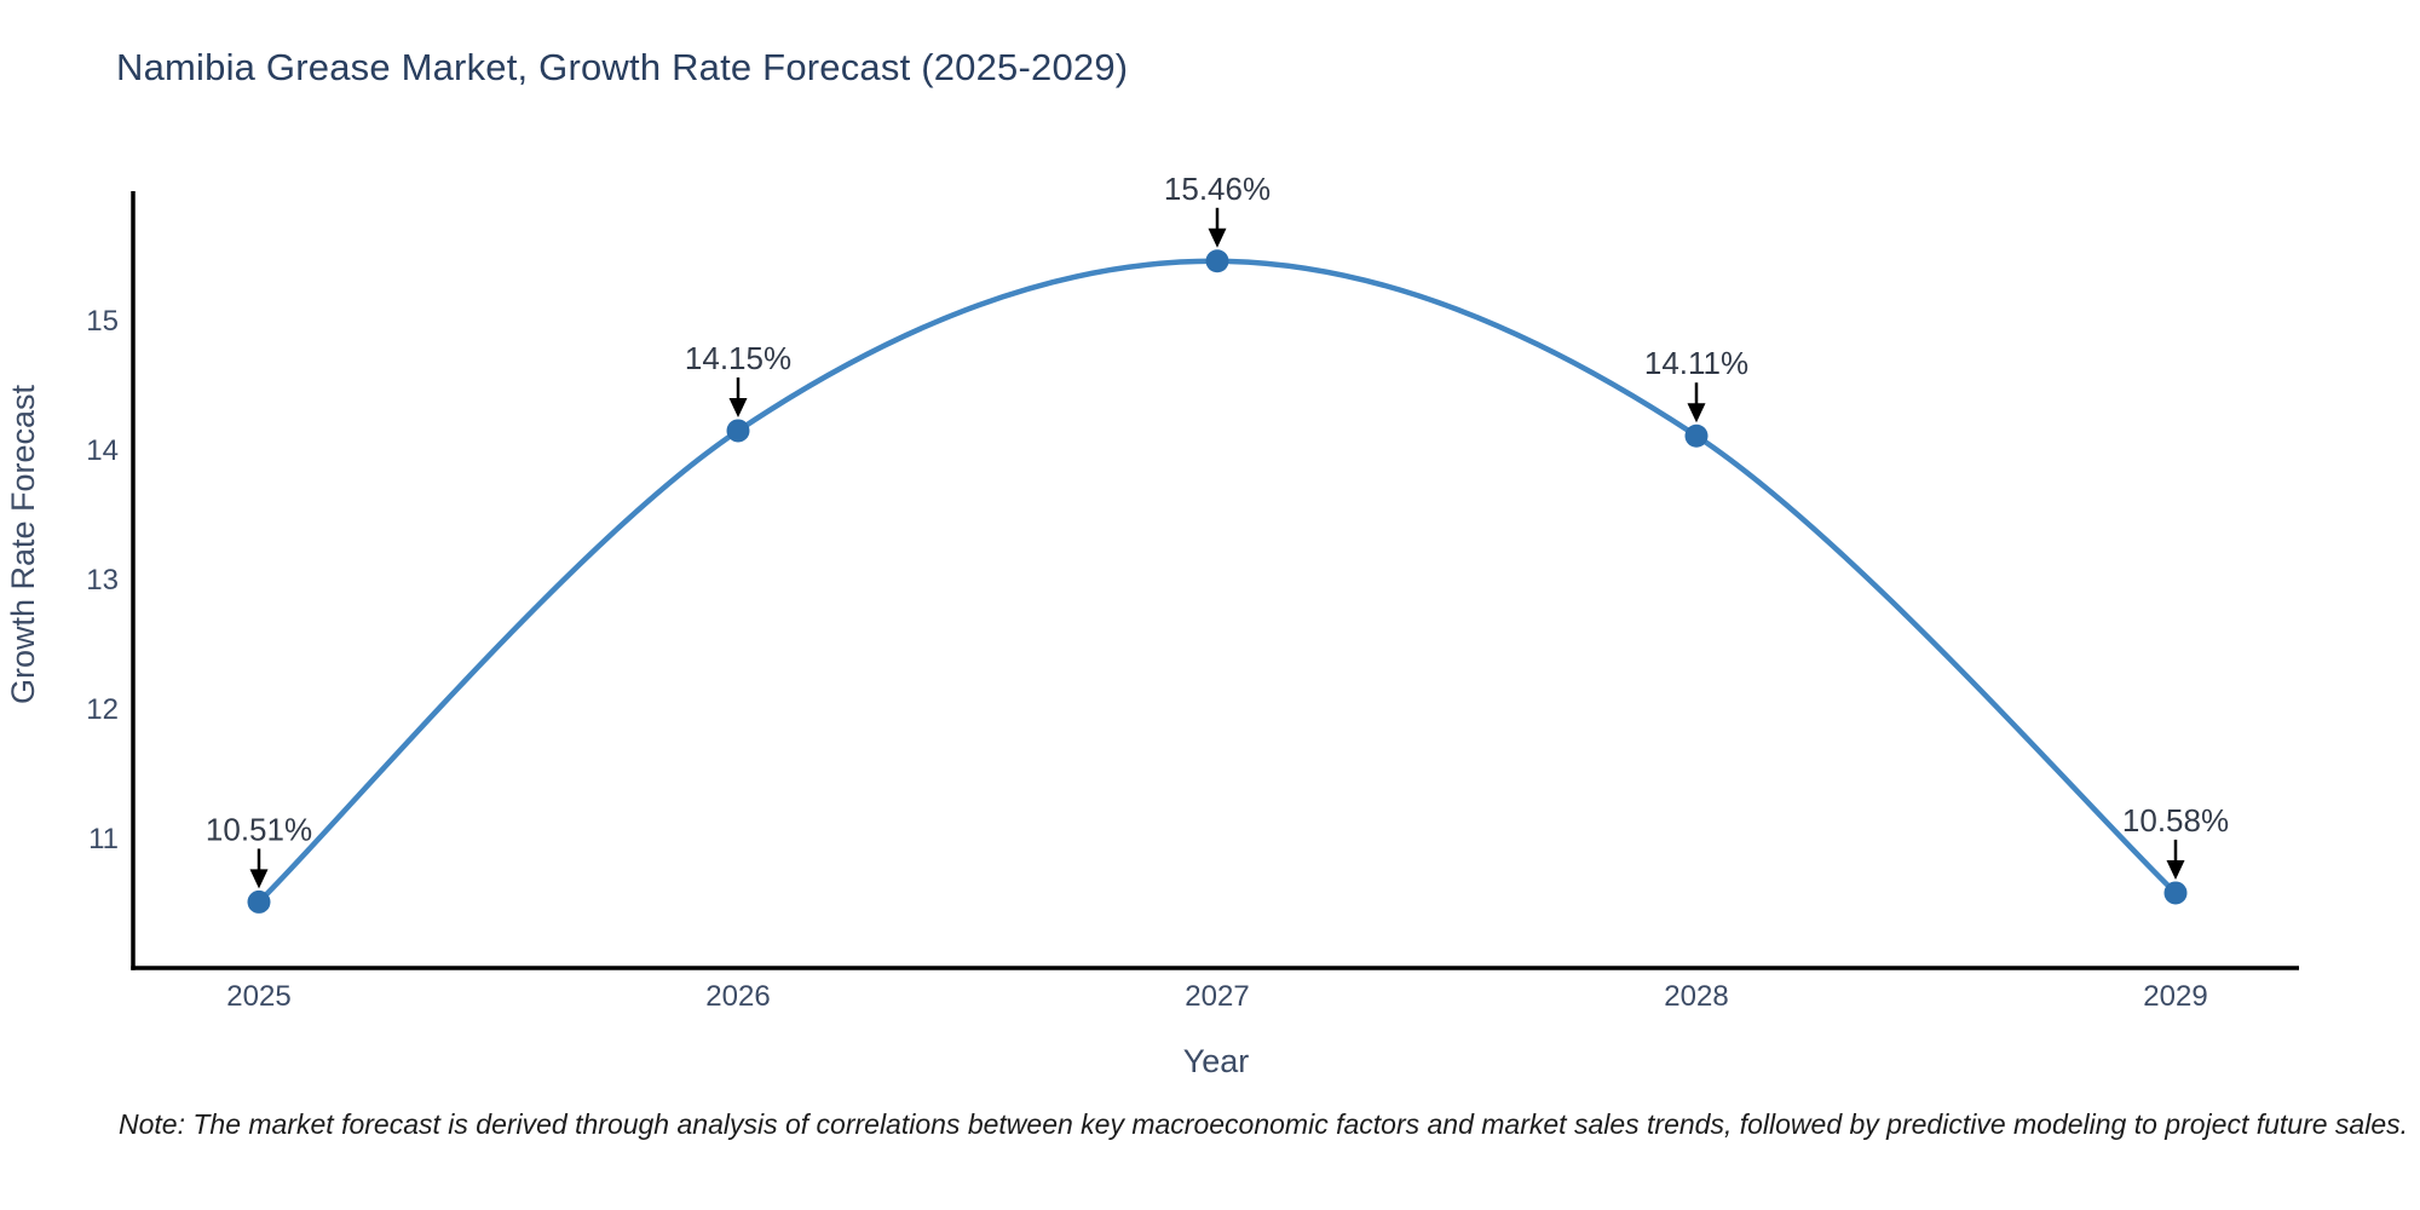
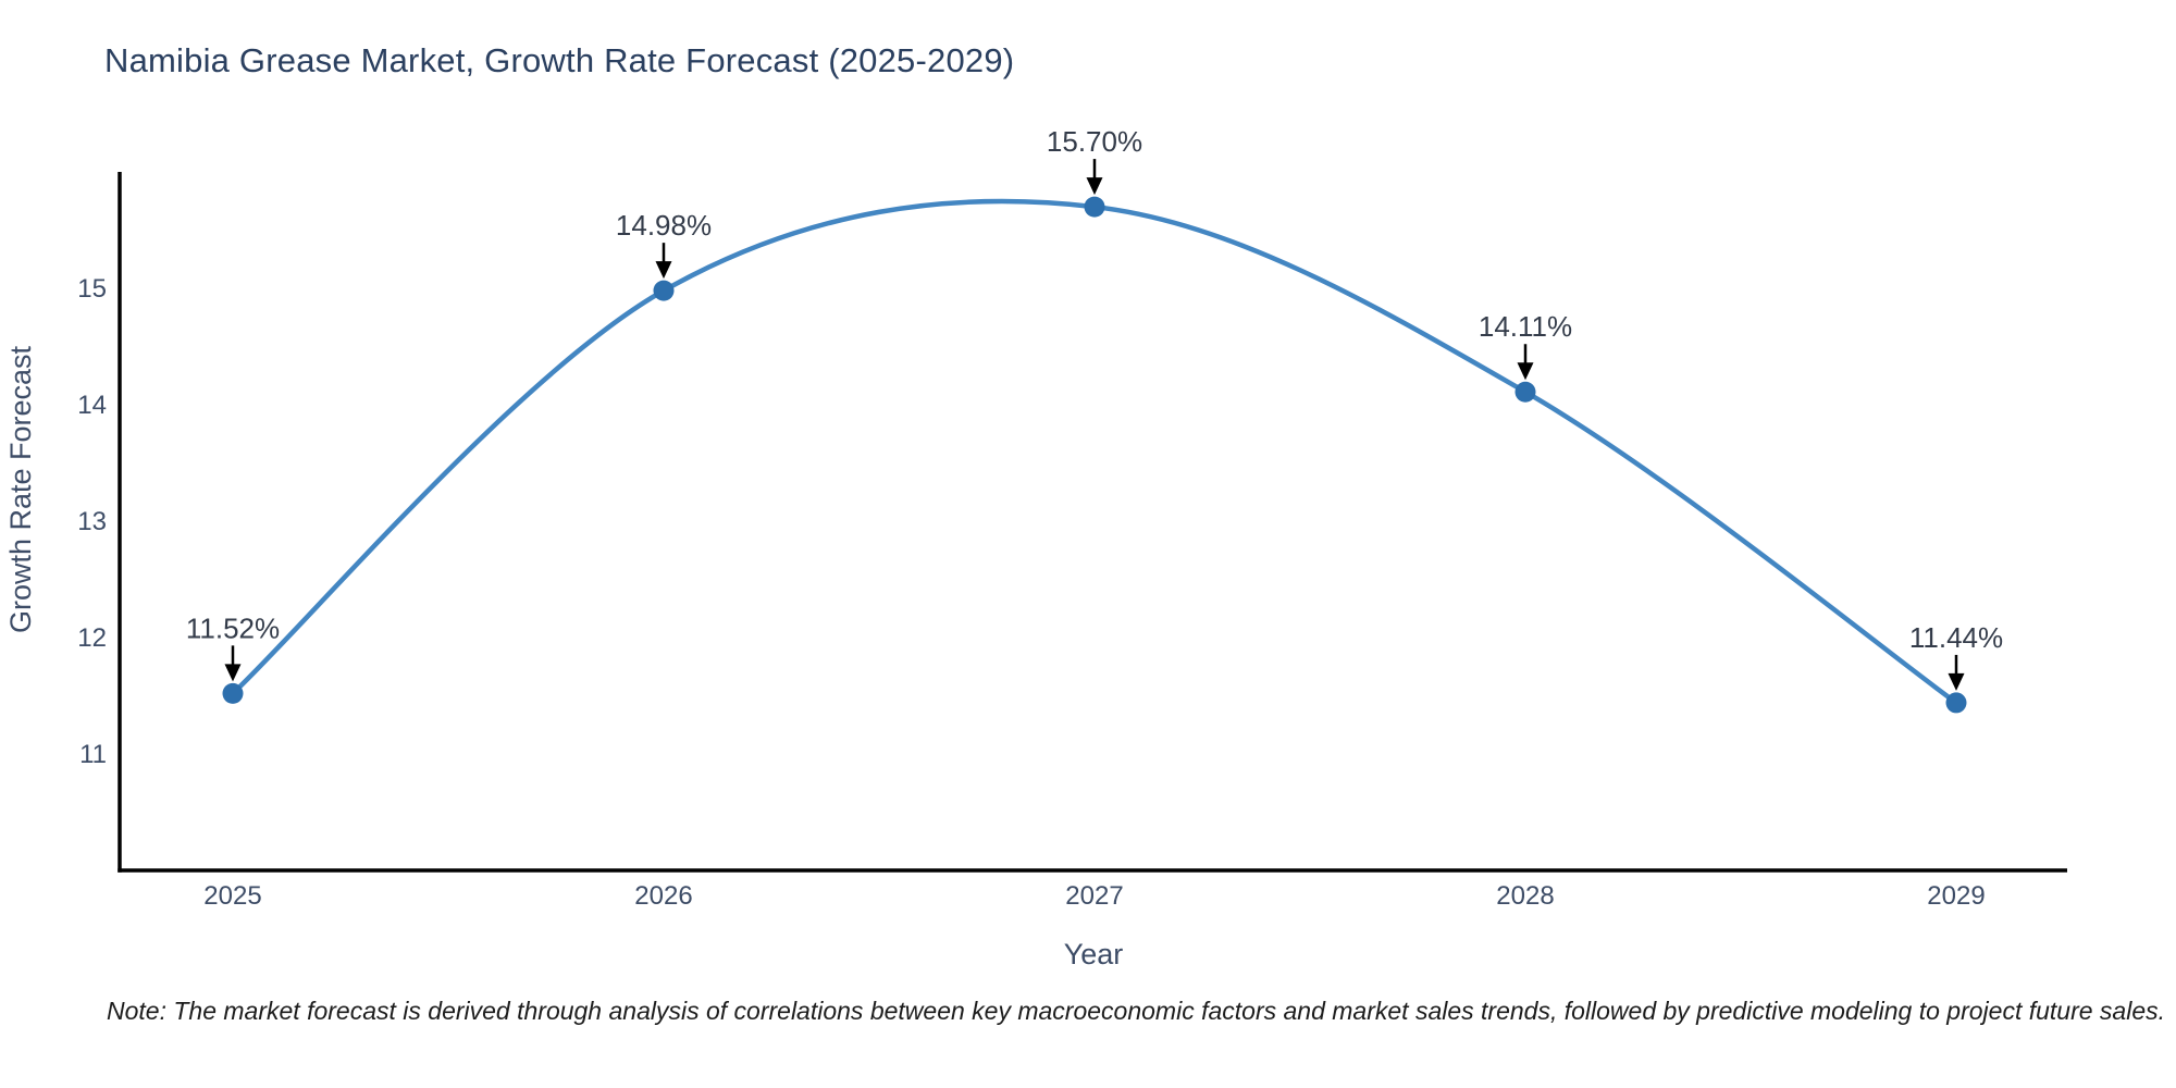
2025: 10.51% -> 11.52%
2026: 14.15% -> 14.98%
2027: 15.46% -> 15.70%
2029: 10.58% -> 11.44%
